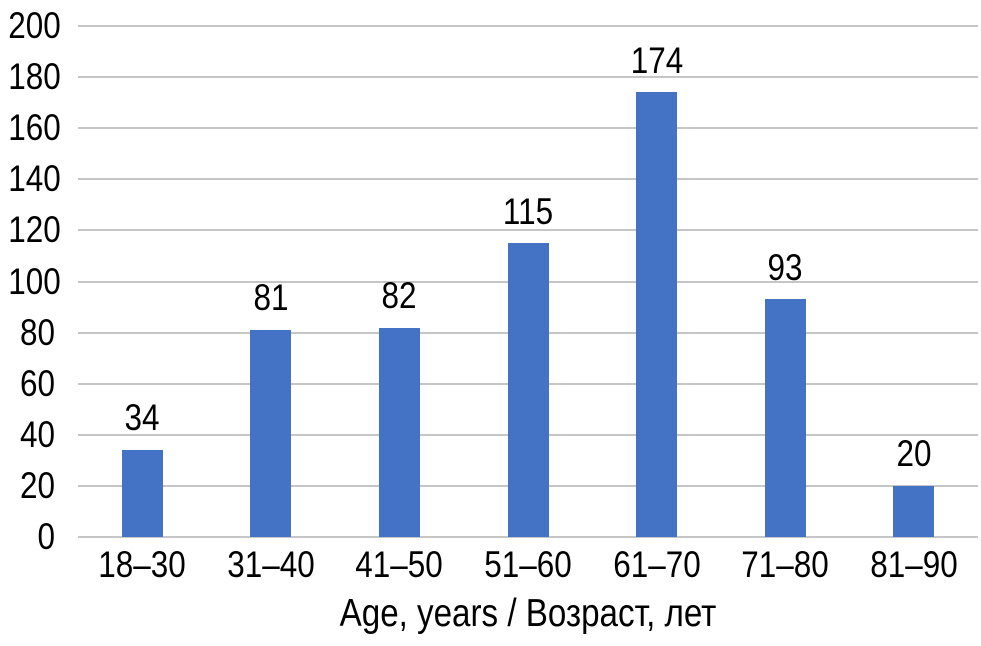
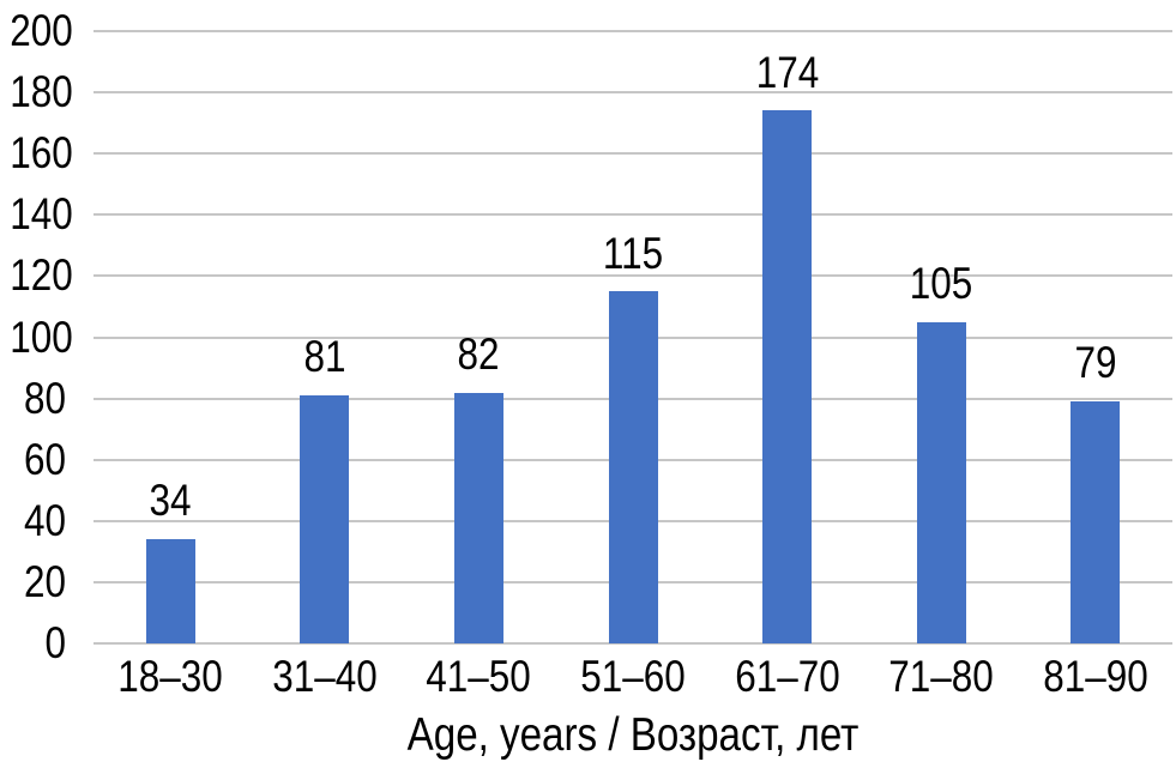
71–80: 93 -> 105
81–90: 20 -> 79
